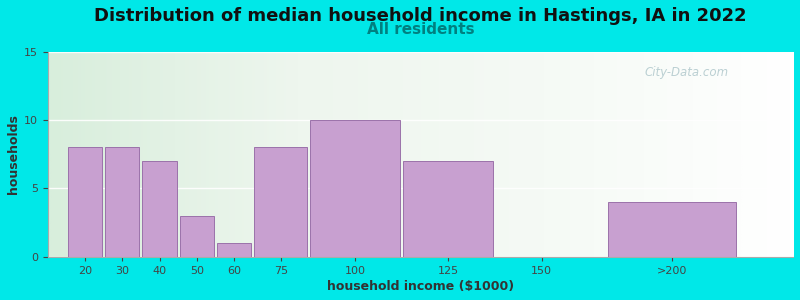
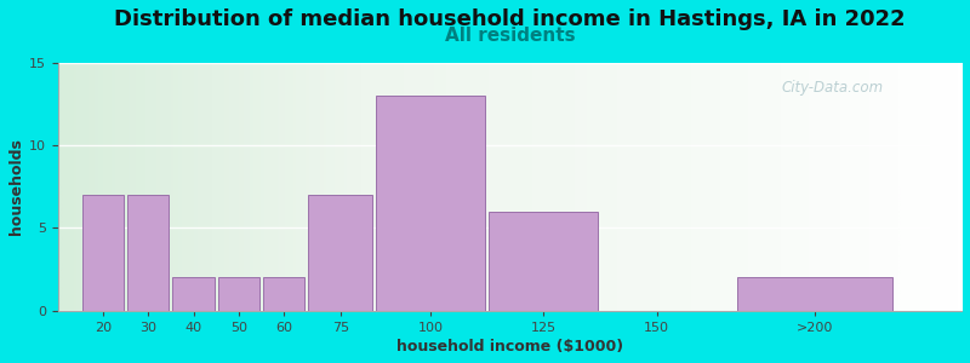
20: 8 -> 7
30: 8 -> 7
40: 7 -> 2
50: 3 -> 2
60: 1 -> 2
75: 8 -> 7
100: 10 -> 13
125: 7 -> 6
>200: 4 -> 2
